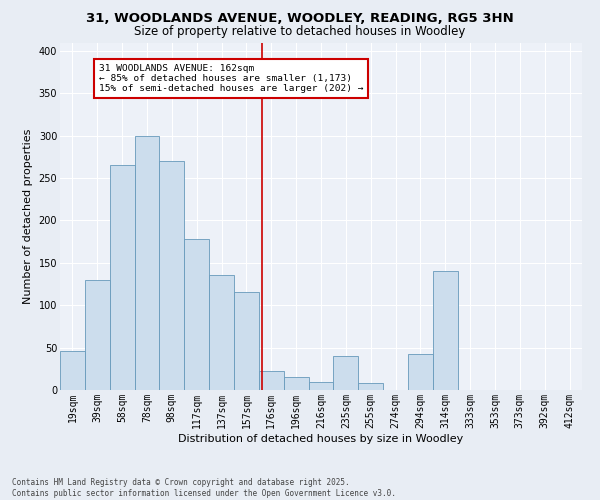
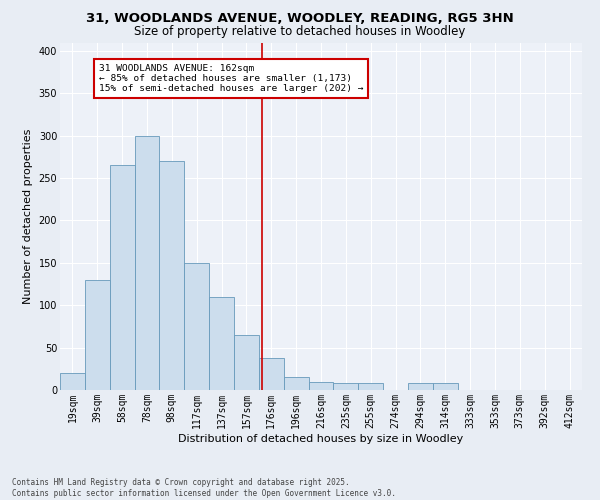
19sqm: 46 -> 20
117sqm: 178 -> 150
137sqm: 136 -> 110
157sqm: 116 -> 65
176sqm: 22 -> 38
235sqm: 40 -> 8
294sqm: 42 -> 8
314sqm: 140 -> 8
